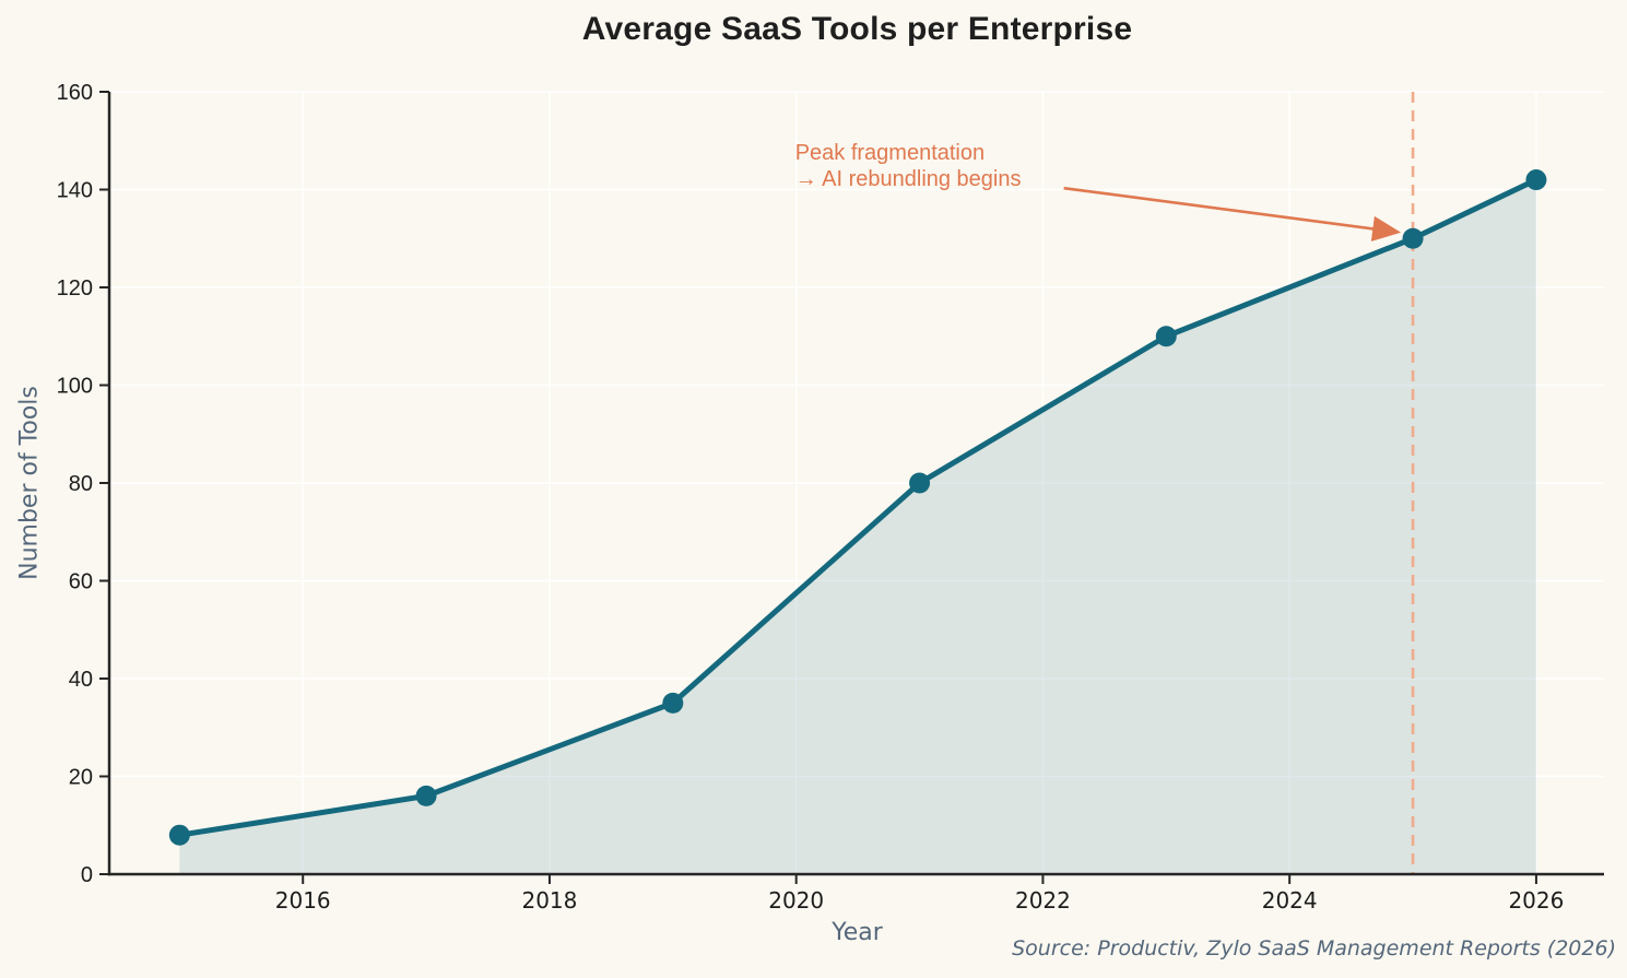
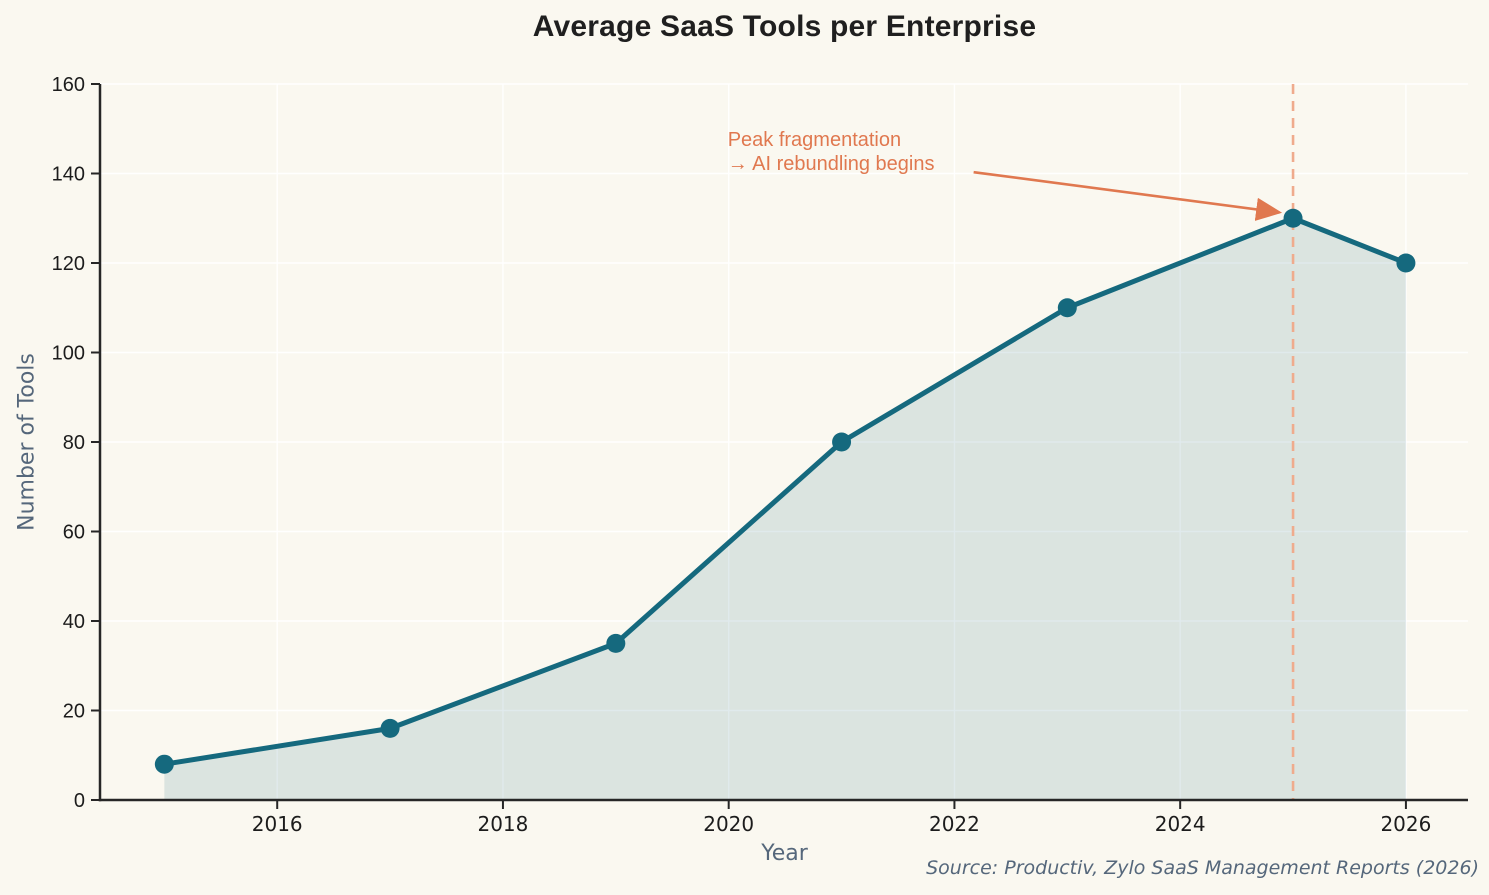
2026: 142 -> 120
